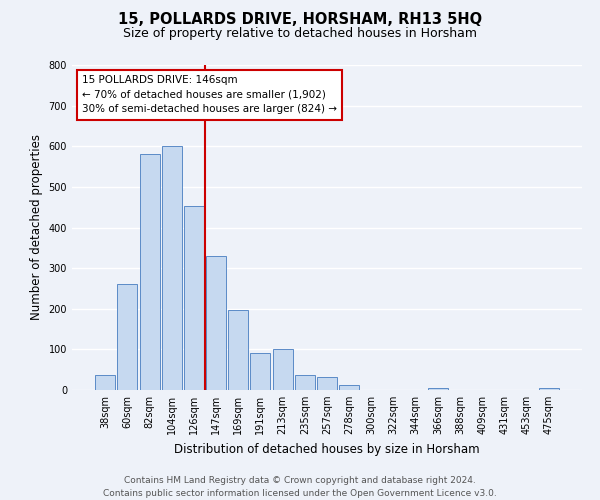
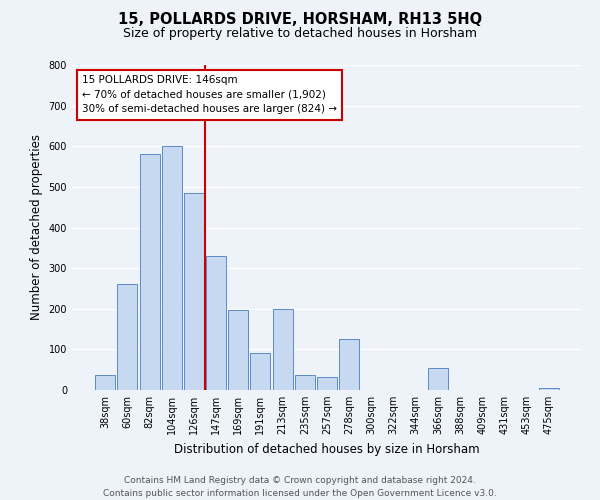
126sqm: 452 -> 485
213sqm: 100 -> 200
278sqm: 12 -> 125
366sqm: 5 -> 55
